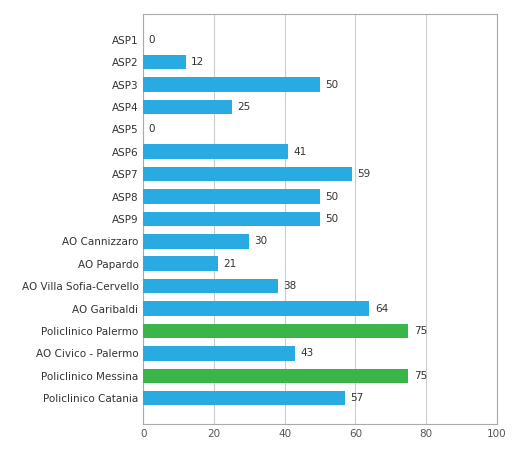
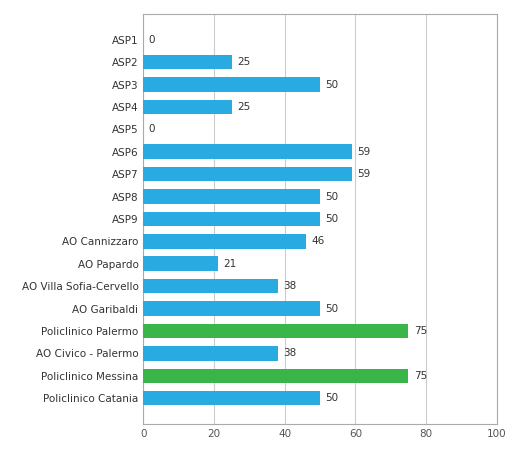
ASP2: 12 -> 25
ASP6: 41 -> 59
AO Cannizzaro: 30 -> 46
AO Garibaldi: 64 -> 50
AO Civico - Palermo: 43 -> 38
Policlinico Catania: 57 -> 50
